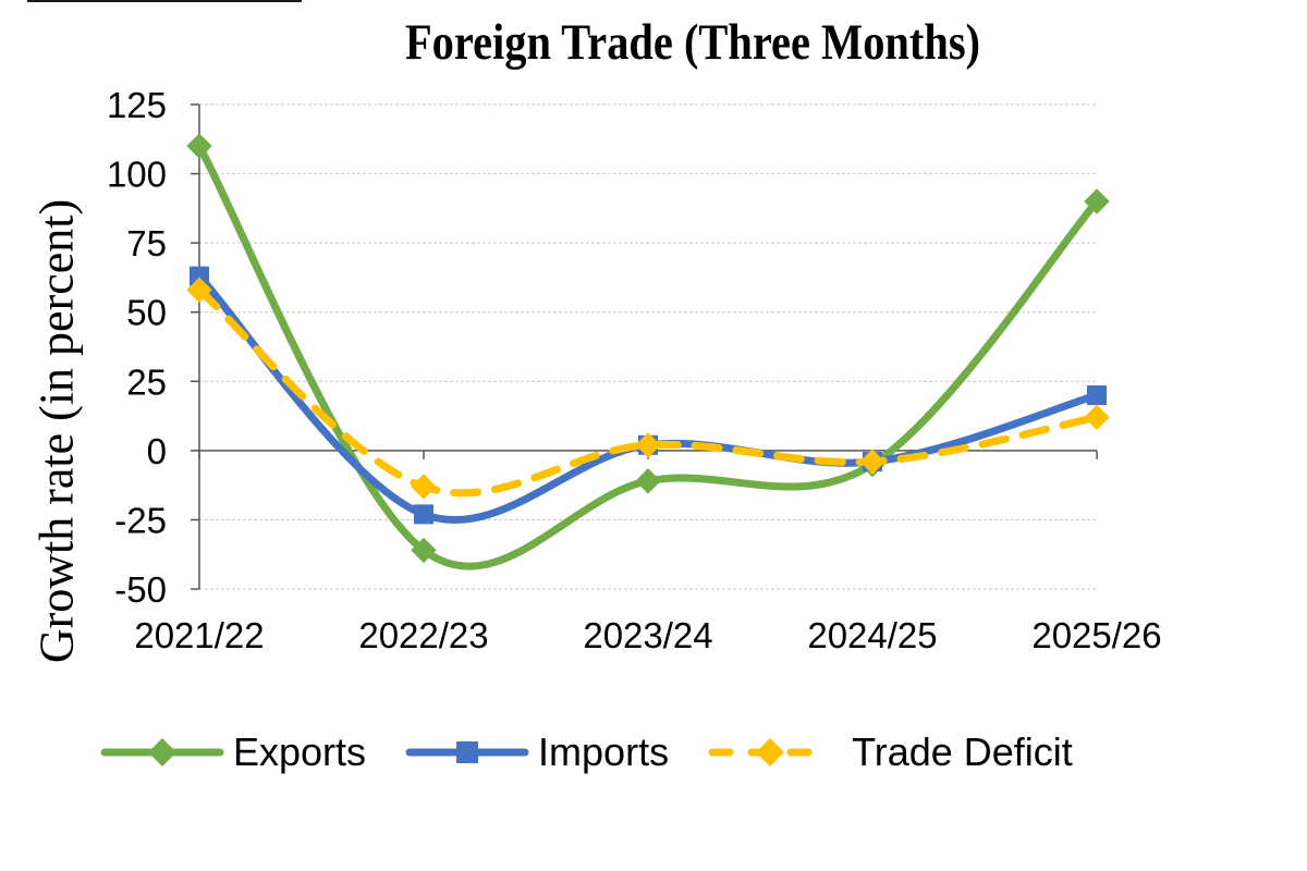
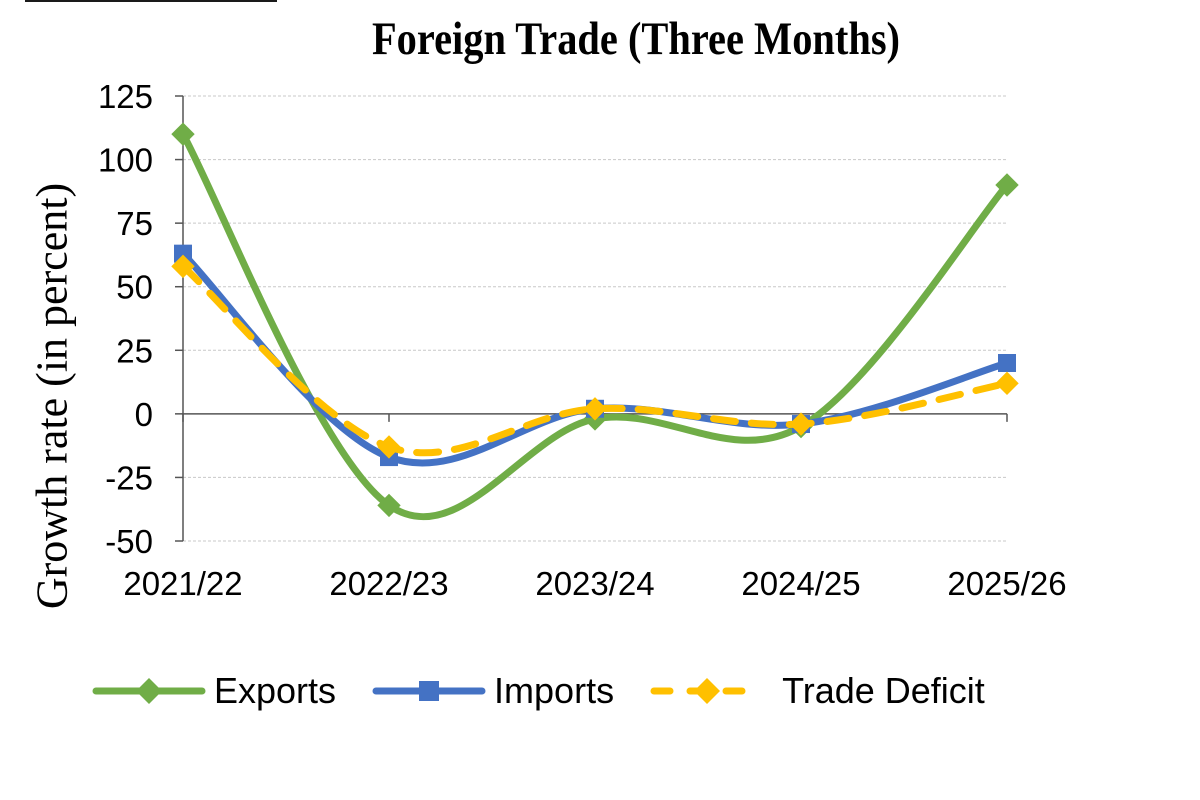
Imports/2022/23: -23 -> -17
Exports/2023/24: -11 -> -2
